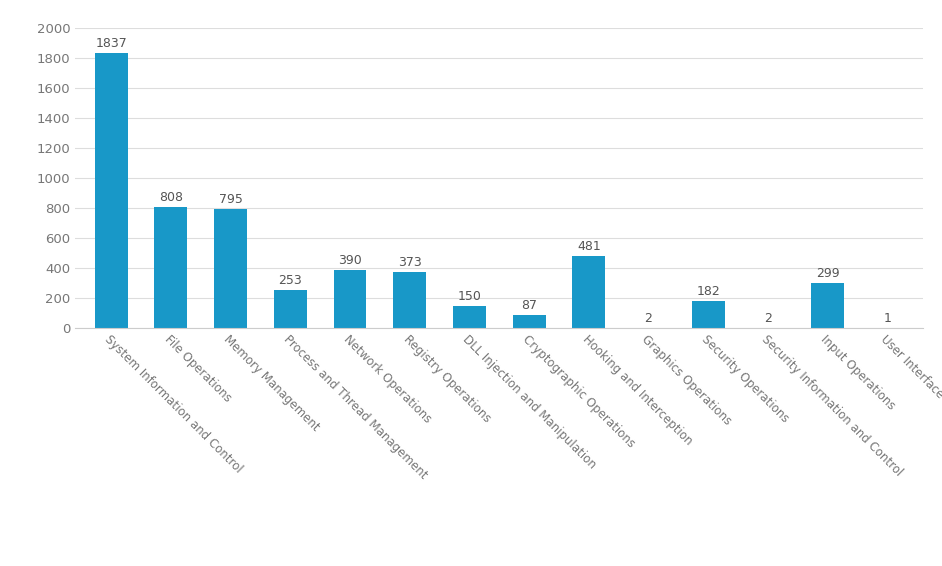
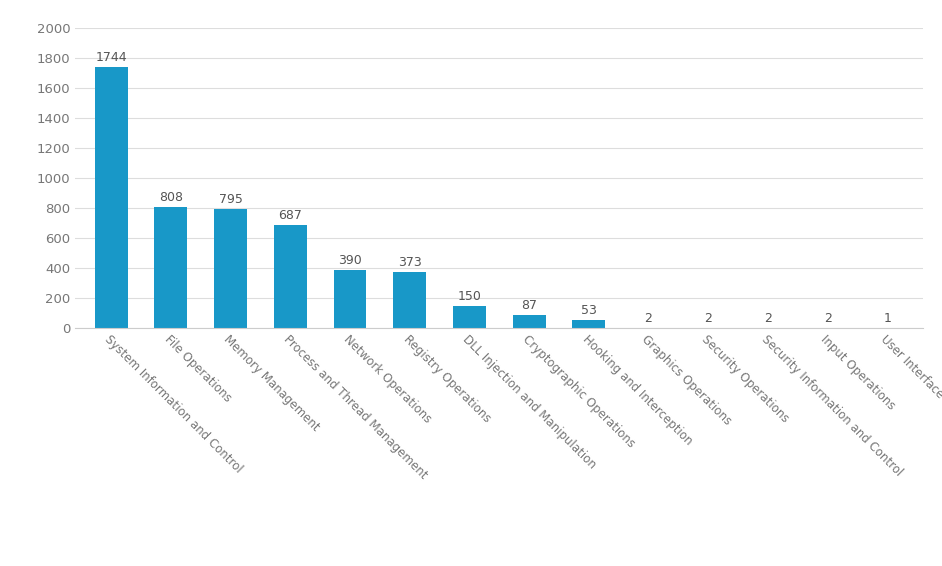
System Information and Control: 1837 -> 1744
Process and Thread Management: 253 -> 687
Hooking and Interception: 481 -> 53
Security Operations: 182 -> 2
Input Operations: 299 -> 2
